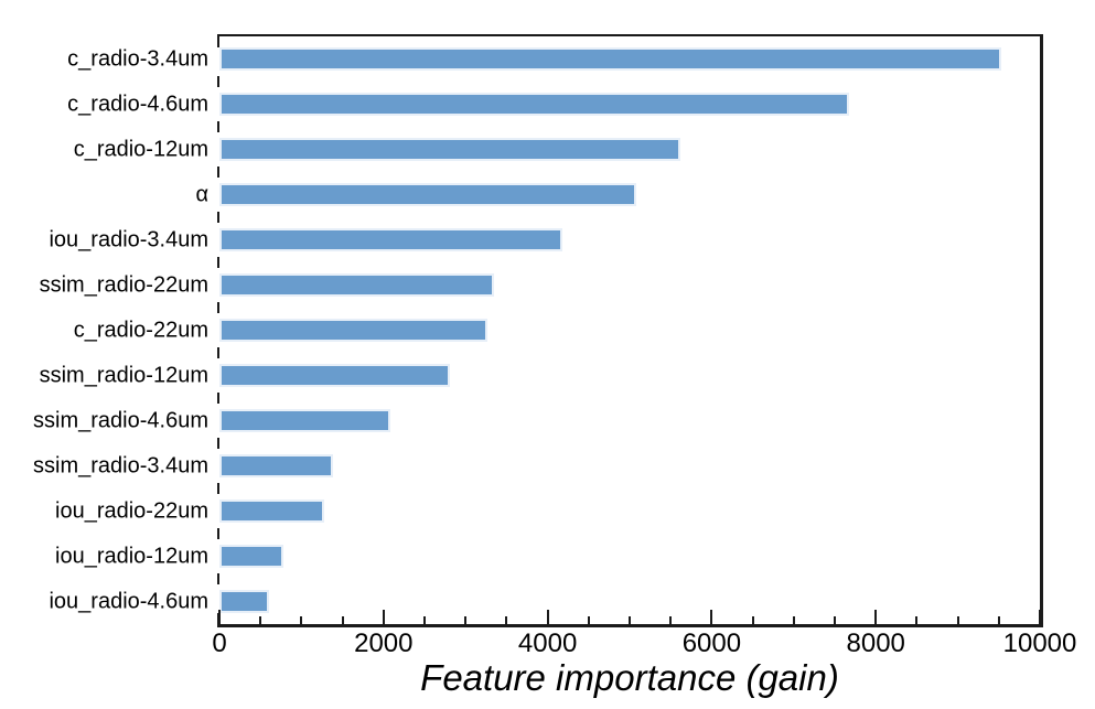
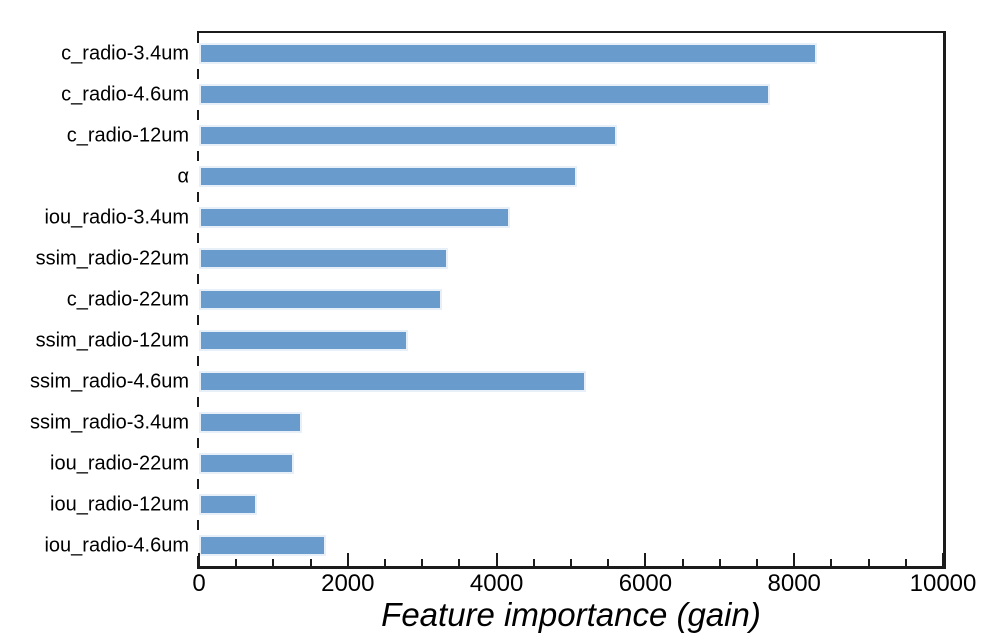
c_radio-3.4um: 9500 -> 8300
ssim_radio-4.6um: 2100 -> 5200
iou_radio-4.6um: 600 -> 1700
